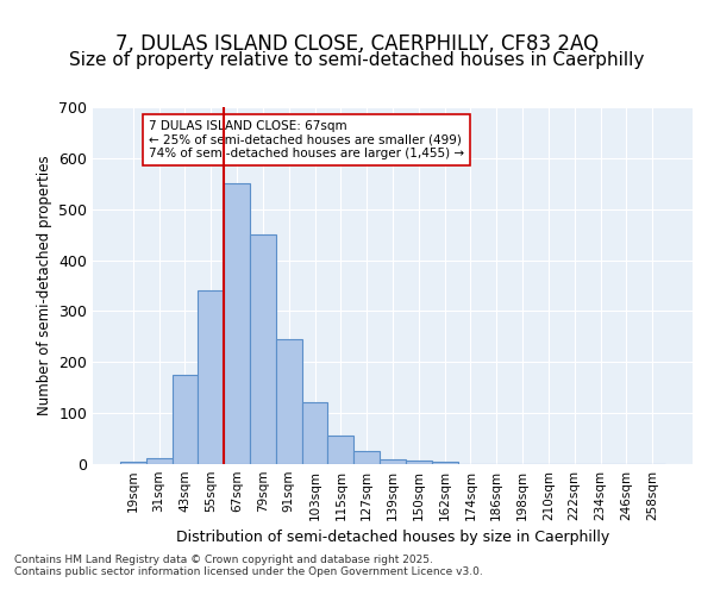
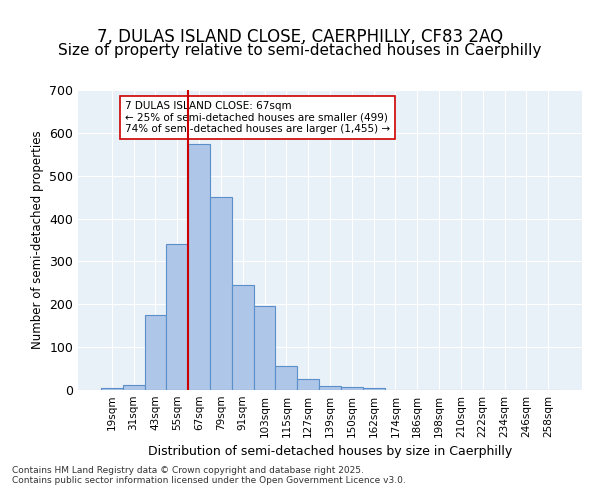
67sqm: 550 -> 575
103sqm: 122 -> 195
